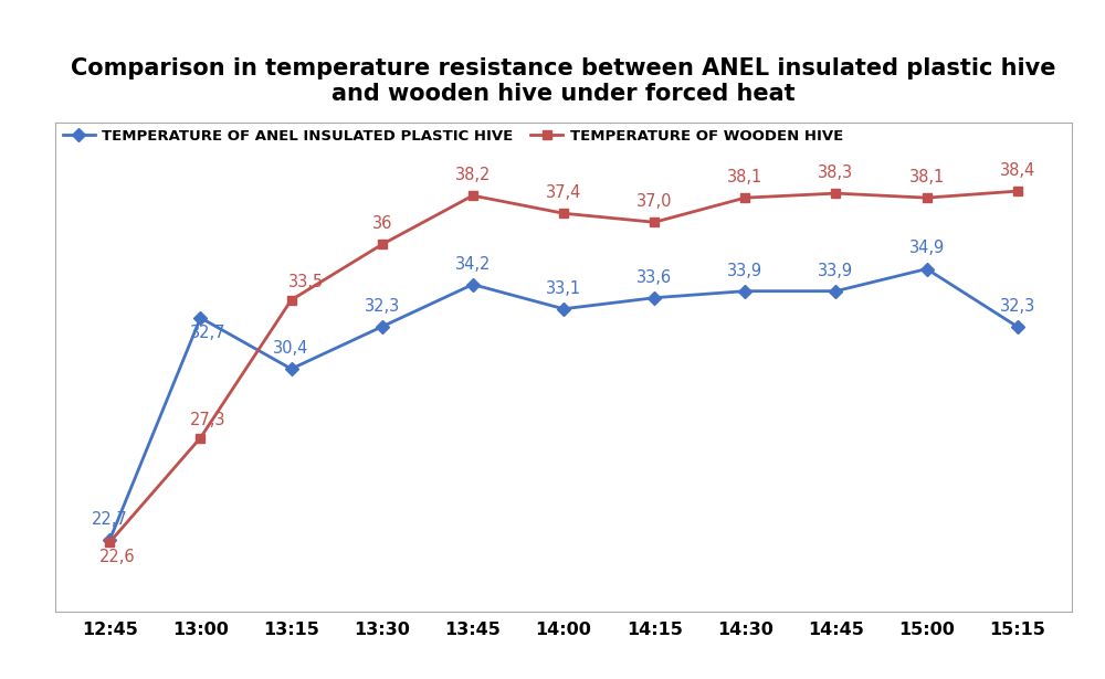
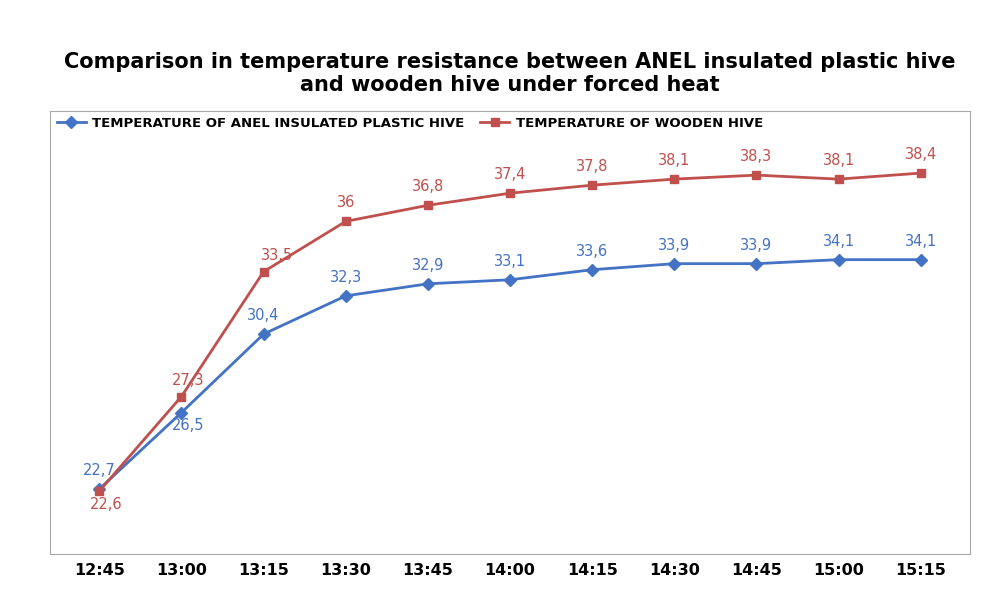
TEMPERATURE OF ANEL INSULATED PLASTIC HIVE/13:00: 32,7 -> 26,5
TEMPERATURE OF ANEL INSULATED PLASTIC HIVE/13:45: 34,2 -> 32,9
TEMPERATURE OF WOODEN HIVE/13:45: 38,2 -> 36,8
TEMPERATURE OF WOODEN HIVE/14:15: 37,0 -> 37,8
TEMPERATURE OF ANEL INSULATED PLASTIC HIVE/15:00: 34,9 -> 34,1
TEMPERATURE OF ANEL INSULATED PLASTIC HIVE/15:15: 32,3 -> 34,1
